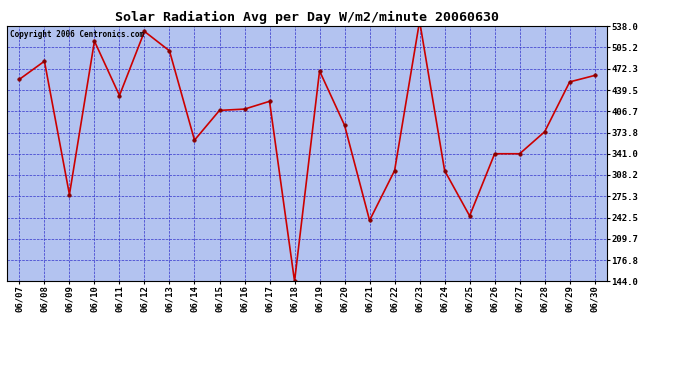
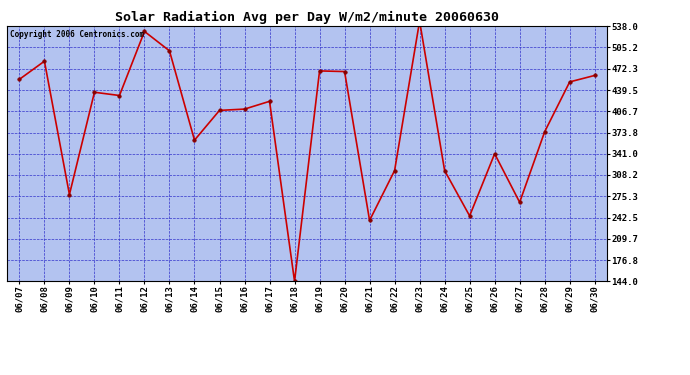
06/10: 515 -> 436
06/20: 385 -> 468
06/27: 341 -> 266
